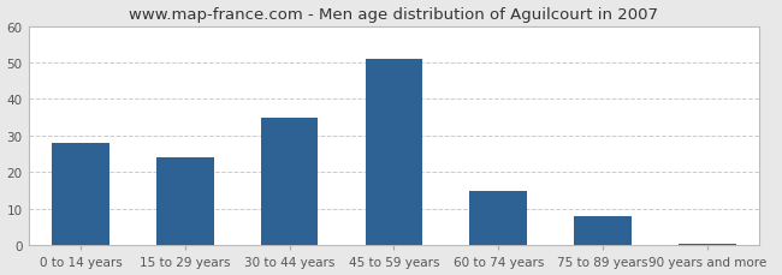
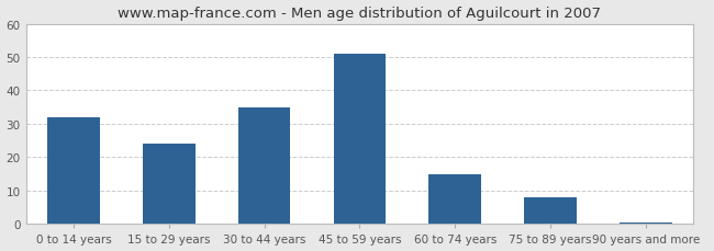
0 to 14 years: 28.0 -> 32.0
